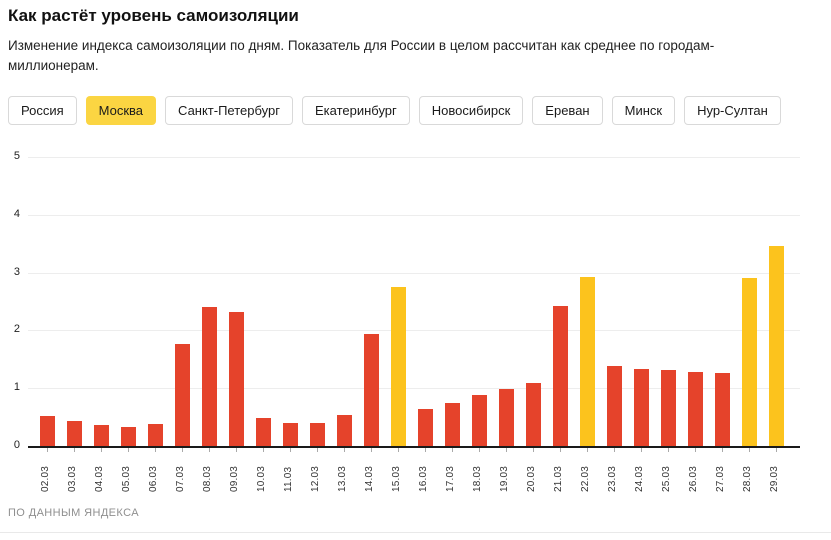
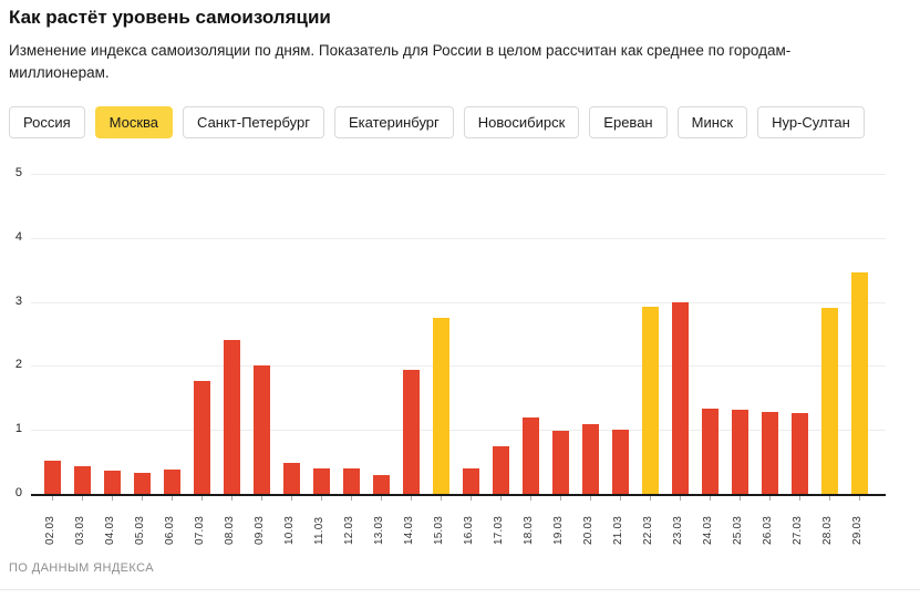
09.03: 2.3 -> 2.0
13.03: 0.5 -> 0.3
16.03: 0.6 -> 0.4
18.03: 0.9 -> 1.2
21.03: 2.4 -> 1.0
23.03: 1.4 -> 3.0
